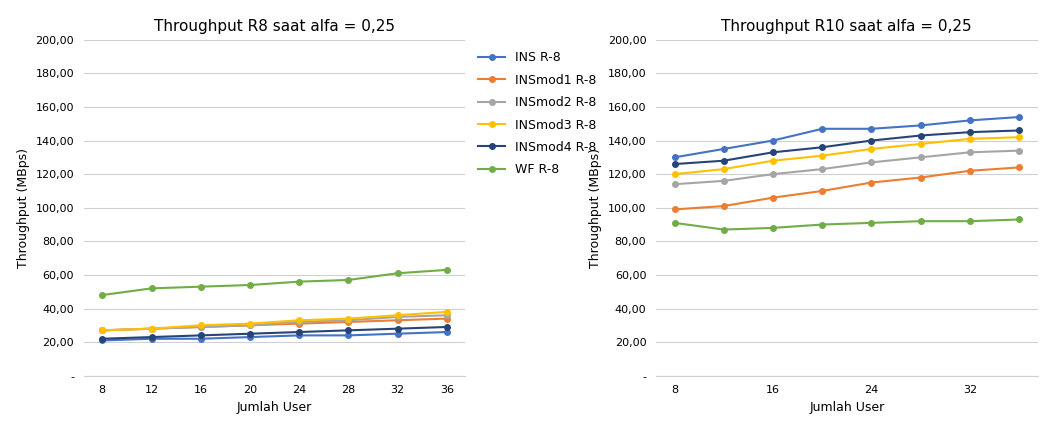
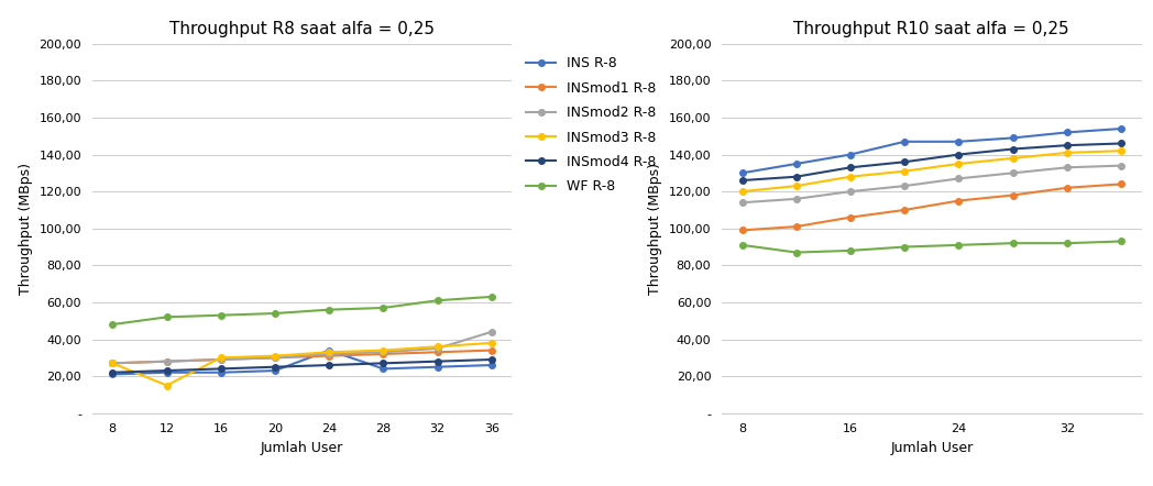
Throughput R8 saat alfa = 0,25/INSmod3 R-8/12: 28 -> 15
Throughput R8 saat alfa = 0,25/INS R-8/24: 24 -> 34
Throughput R8 saat alfa = 0,25/INSmod2 R-8/36: 36 -> 44
